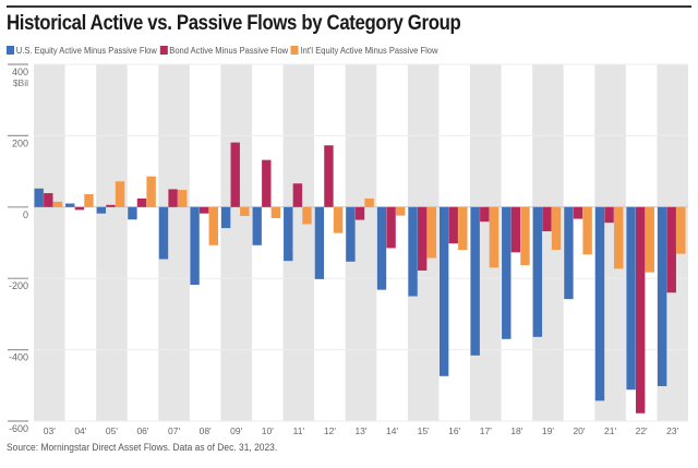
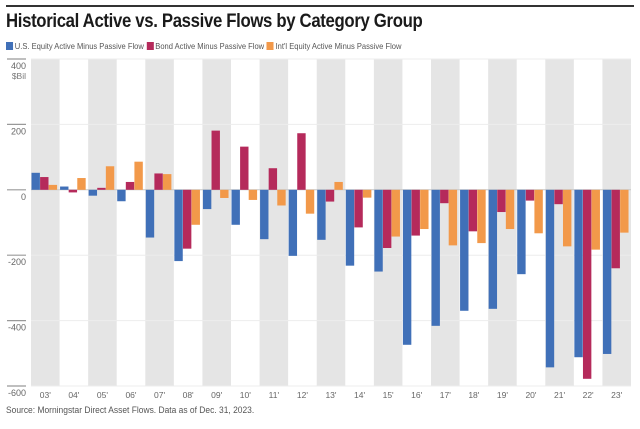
Bond Active Minus Passive Flow/08': -20 -> -180
Bond Active Minus Passive Flow/16': -100 -> -140
